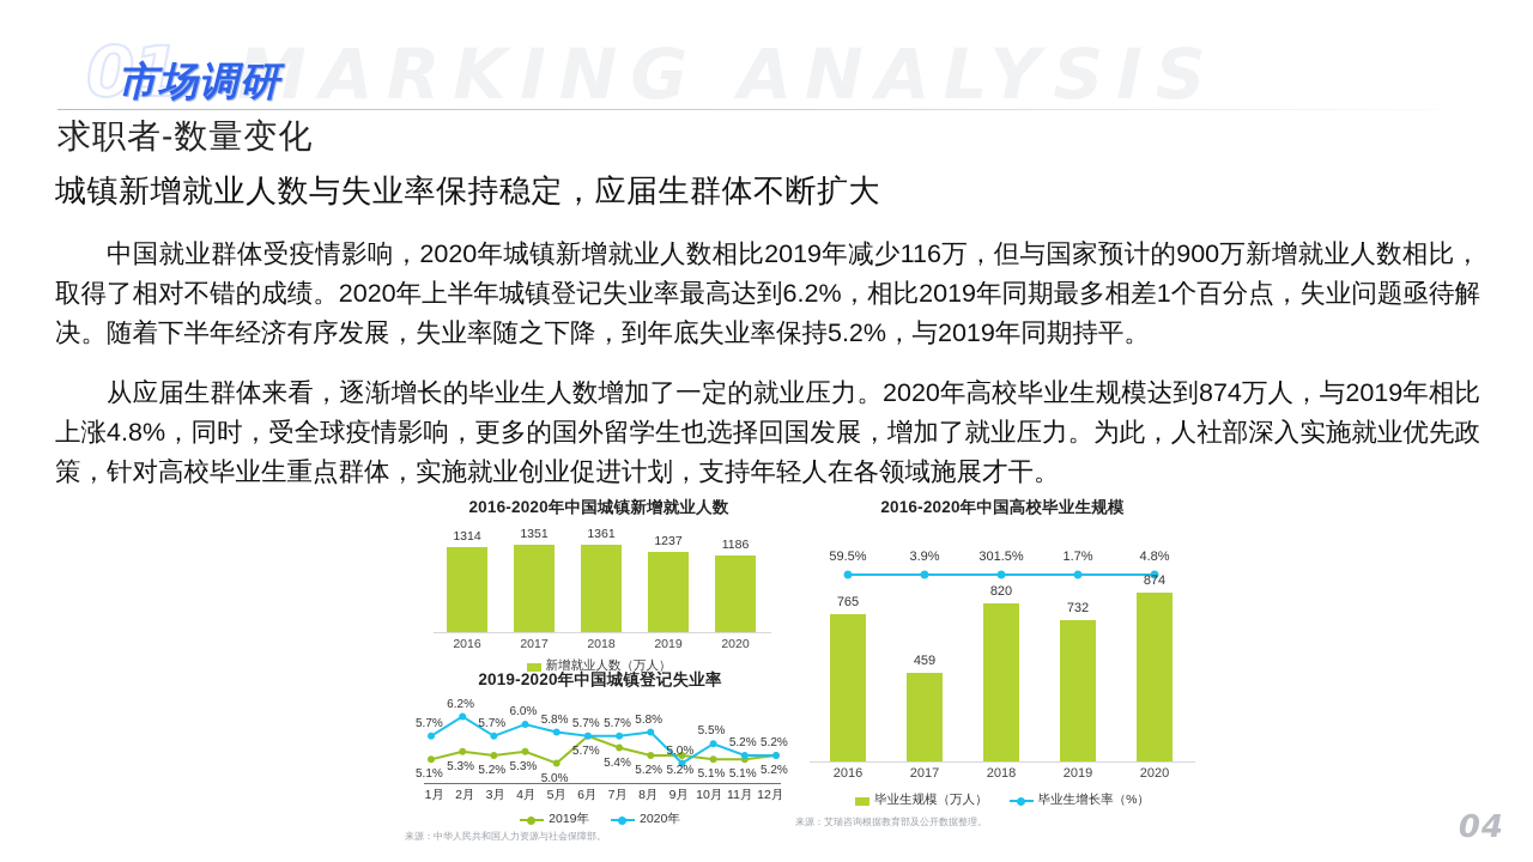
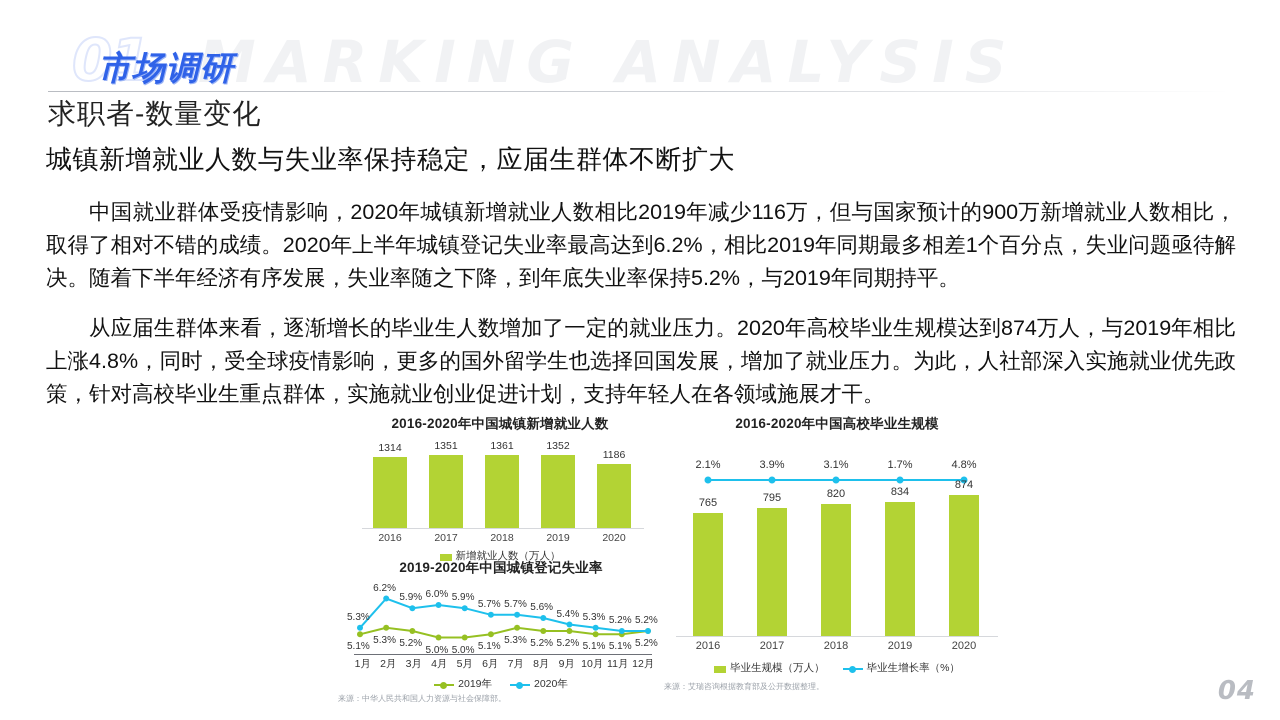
2016-2020年中国城镇新增就业人数/2019: 1237 -> 1352
2019-2020年中国城镇登记失业率/2020年/1月: 5.7% -> 5.3%
2019-2020年中国城镇登记失业率/2020年/3月: 5.7% -> 5.9%
2019-2020年中国城镇登记失业率/2019年/4月: 5.3% -> 5.0%
2019-2020年中国城镇登记失业率/2020年/5月: 5.8% -> 5.9%
2019-2020年中国城镇登记失业率/2019年/6月: 5.7% -> 5.1%
2019-2020年中国城镇登记失业率/2019年/7月: 5.4% -> 5.3%
2019-2020年中国城镇登记失业率/2020年/8月: 5.8% -> 5.6%
2019-2020年中国城镇登记失业率/2020年/9月: 5.0% -> 5.4%
2019-2020年中国城镇登记失业率/2020年/10月: 5.5% -> 5.3%
2016-2020年中国高校毕业生规模/毕业生增长率（%）/2016: 59.5% -> 2.1%
2016-2020年中国高校毕业生规模/毕业生规模（万人）/2017: 459 -> 795
2016-2020年中国高校毕业生规模/毕业生增长率（%）/2018: 301.5% -> 3.1%
2016-2020年中国高校毕业生规模/毕业生规模（万人）/2019: 732 -> 834
